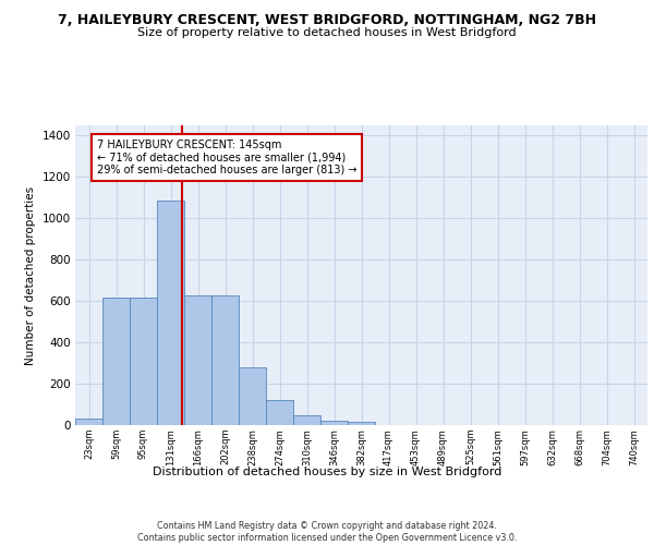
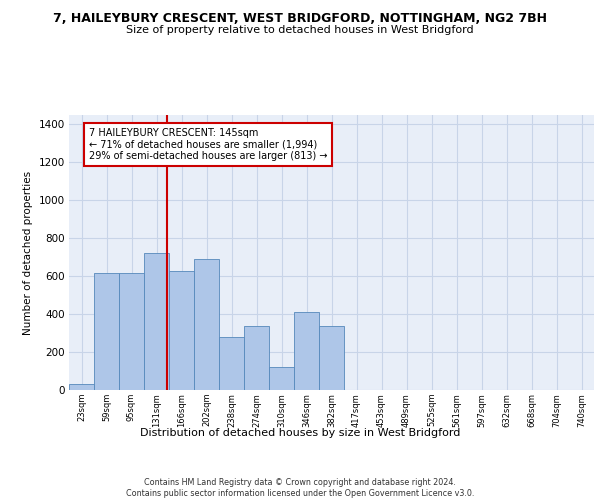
131sqm: 1080 -> 720
202sqm: 630 -> 690
274sqm: 120 -> 340
310sqm: 40 -> 120
346sqm: 20 -> 410
382sqm: 20 -> 340
